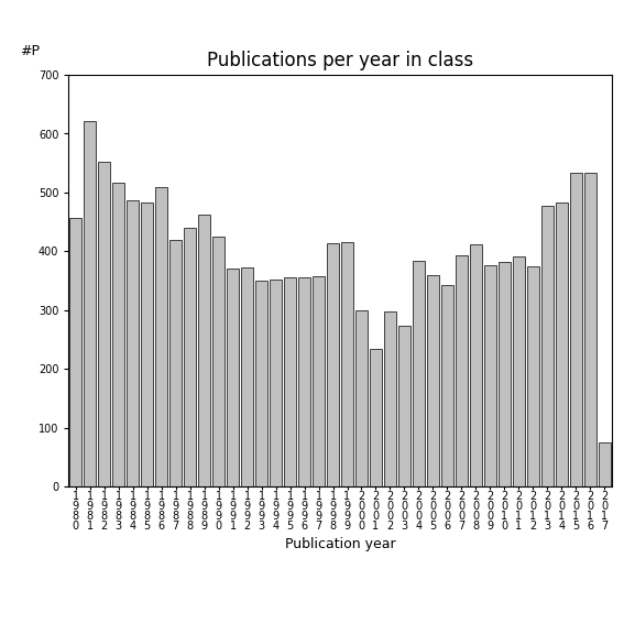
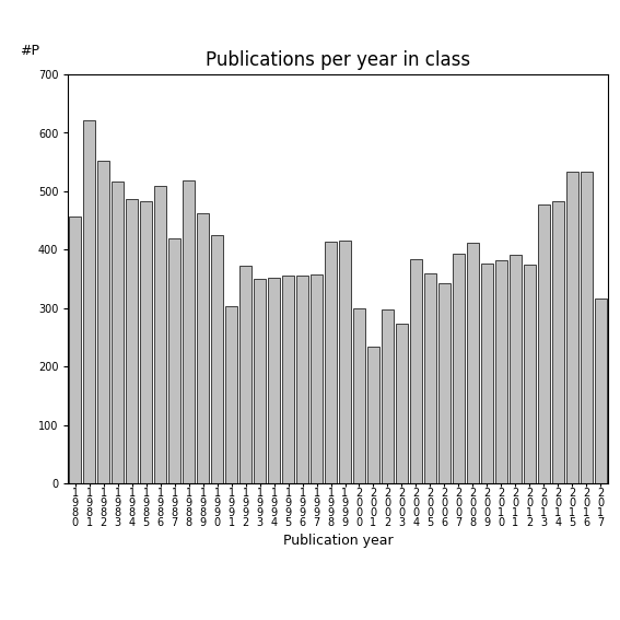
1 9 8 8: 440 -> 518
1 9 9 1: 370 -> 304
2 0 1 7: 75 -> 316
